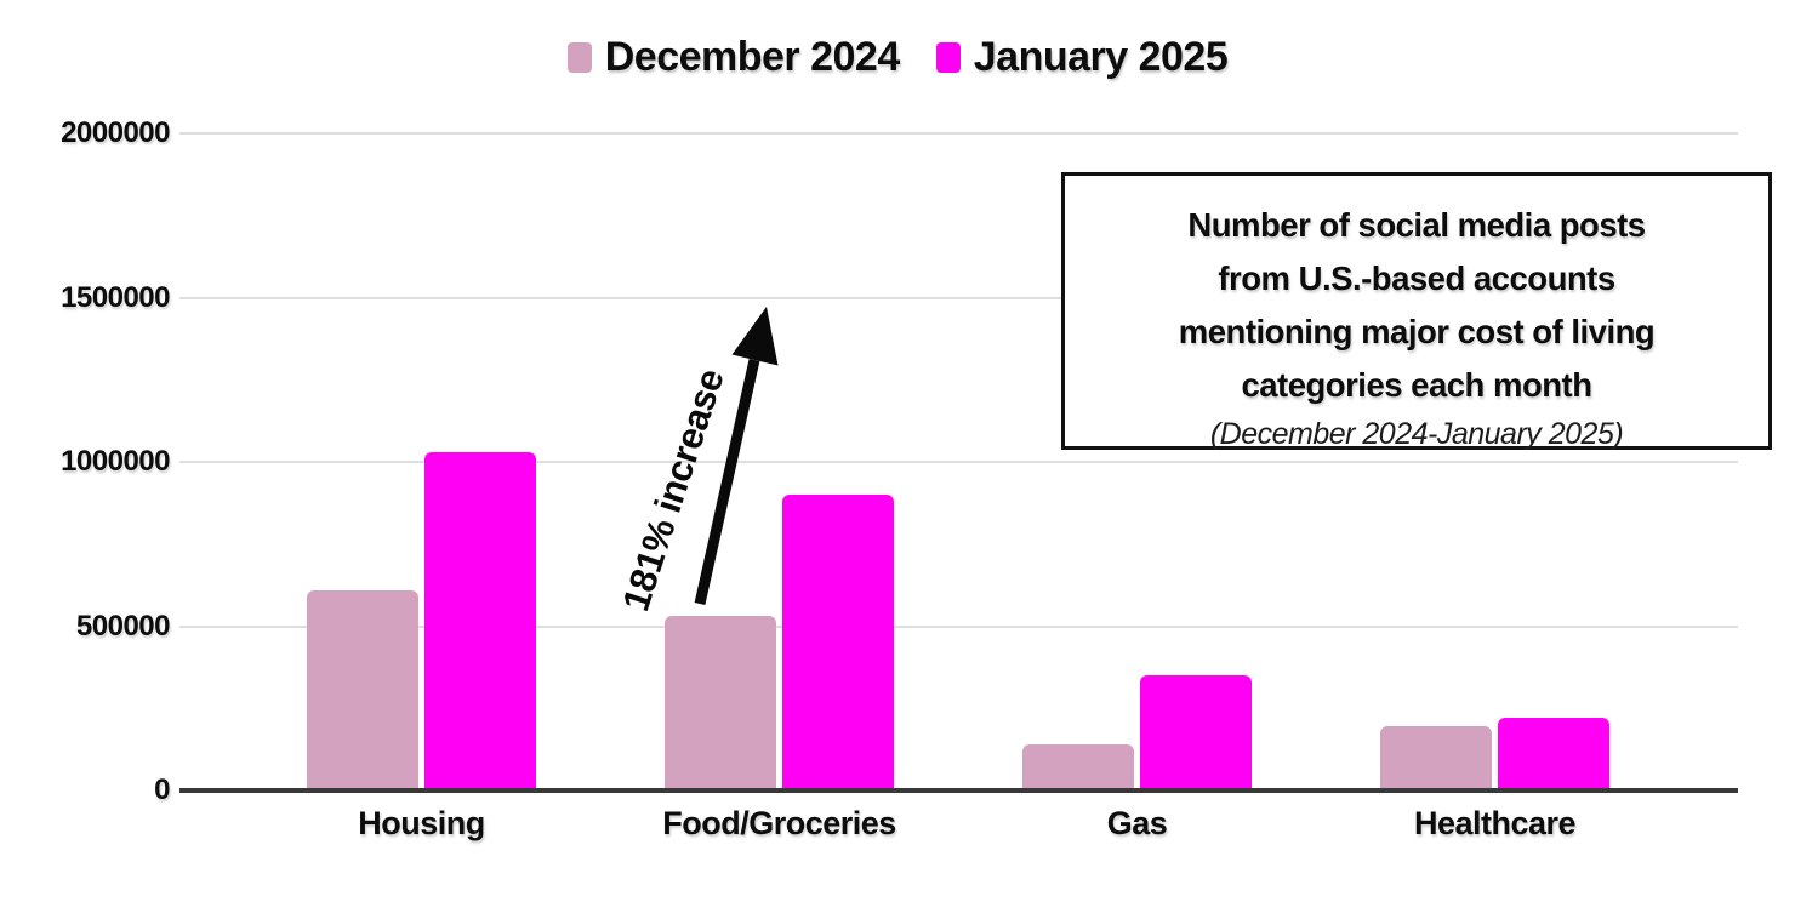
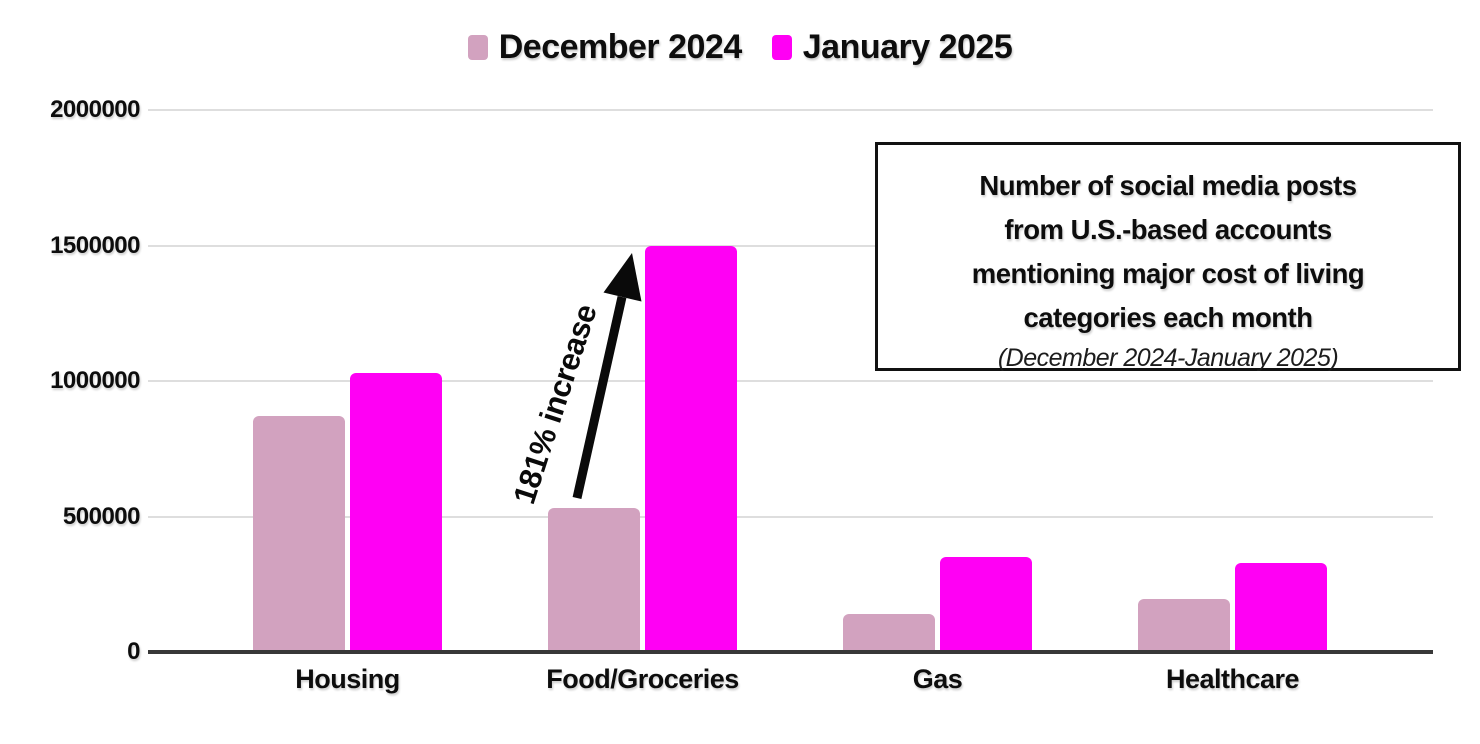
December 2024/Housing: 610000 -> 870000
January 2025/Food/Groceries: 900000 -> 1500000
January 2025/Healthcare: 220000 -> 330000
